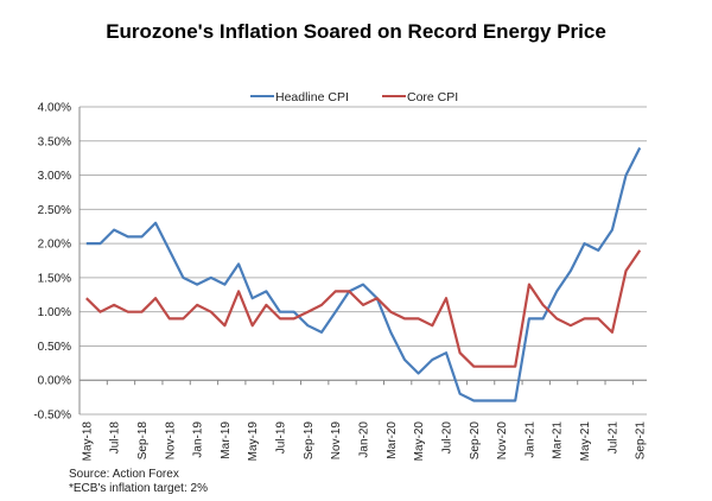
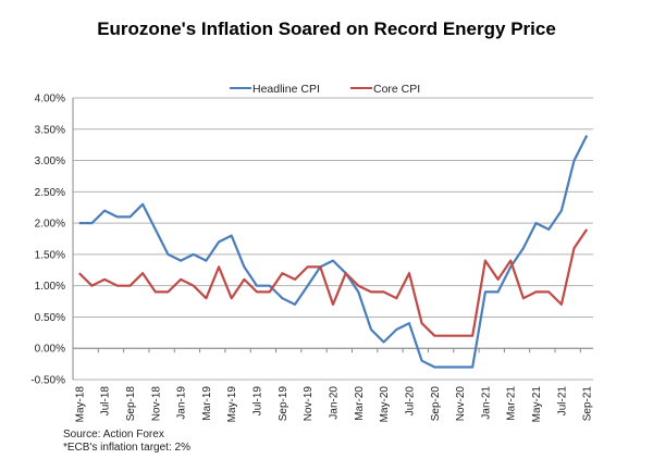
Headline CPI/May-19: 1.2% -> 1.8%
Core CPI/Sep-19: 1.0% -> 1.2%
Core CPI/Jan-20: 1.1% -> 0.7%
Headline CPI/Mar-20: 0.7% -> 0.9%
Core CPI/Mar-21: 0.9% -> 1.4%
